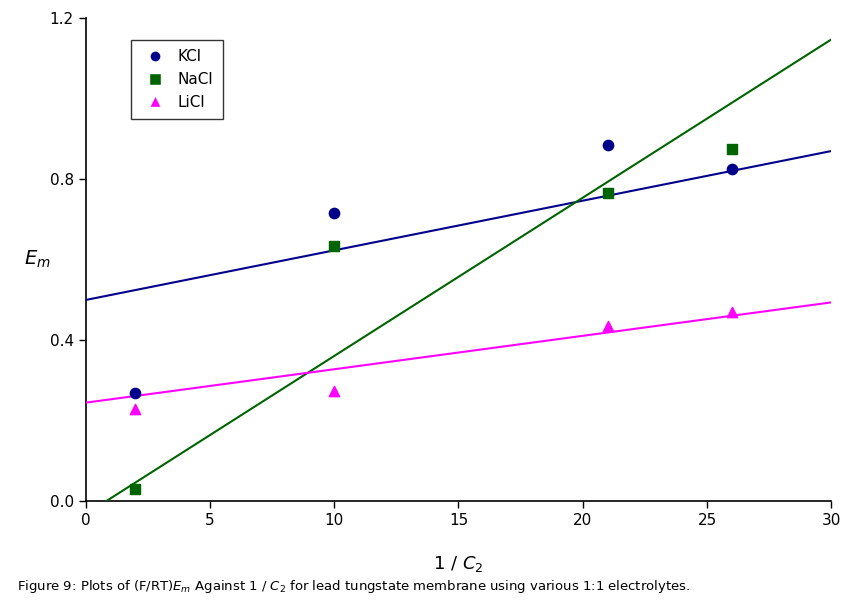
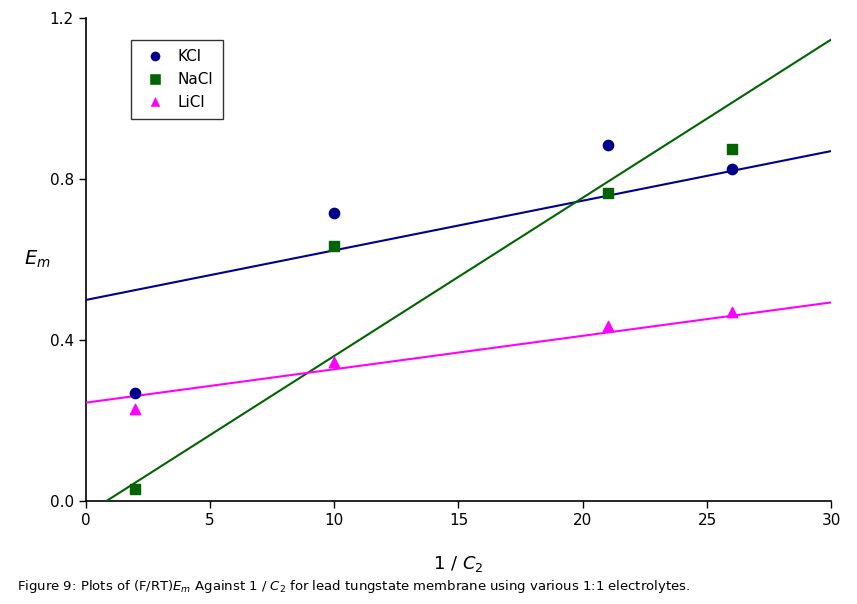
LiCl/10: 0.275 -> 0.345
